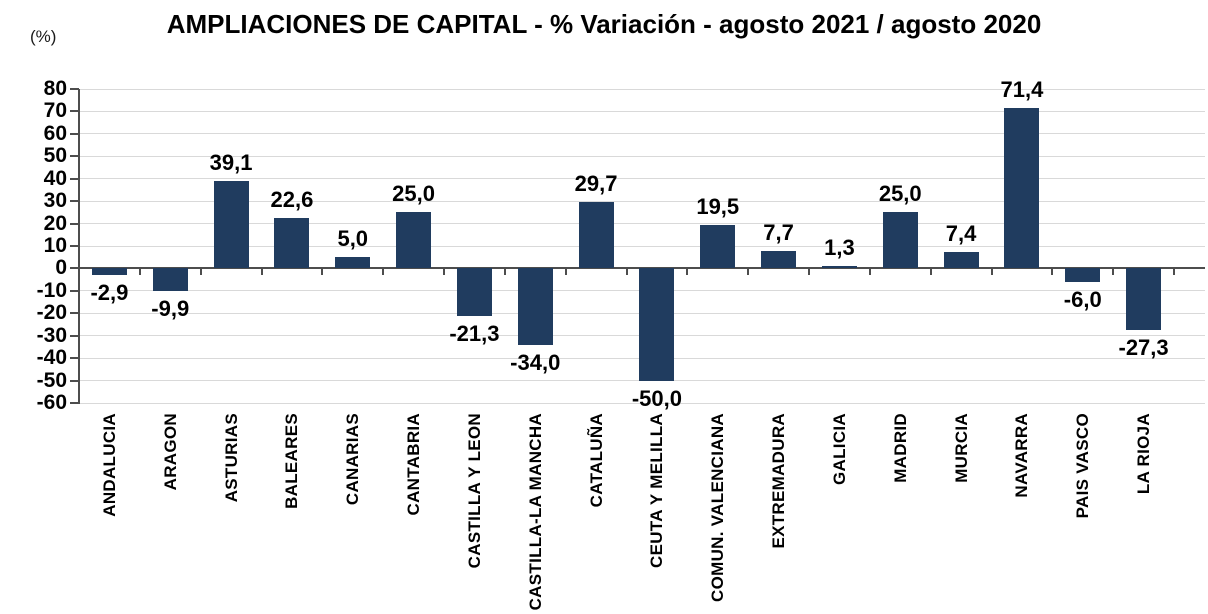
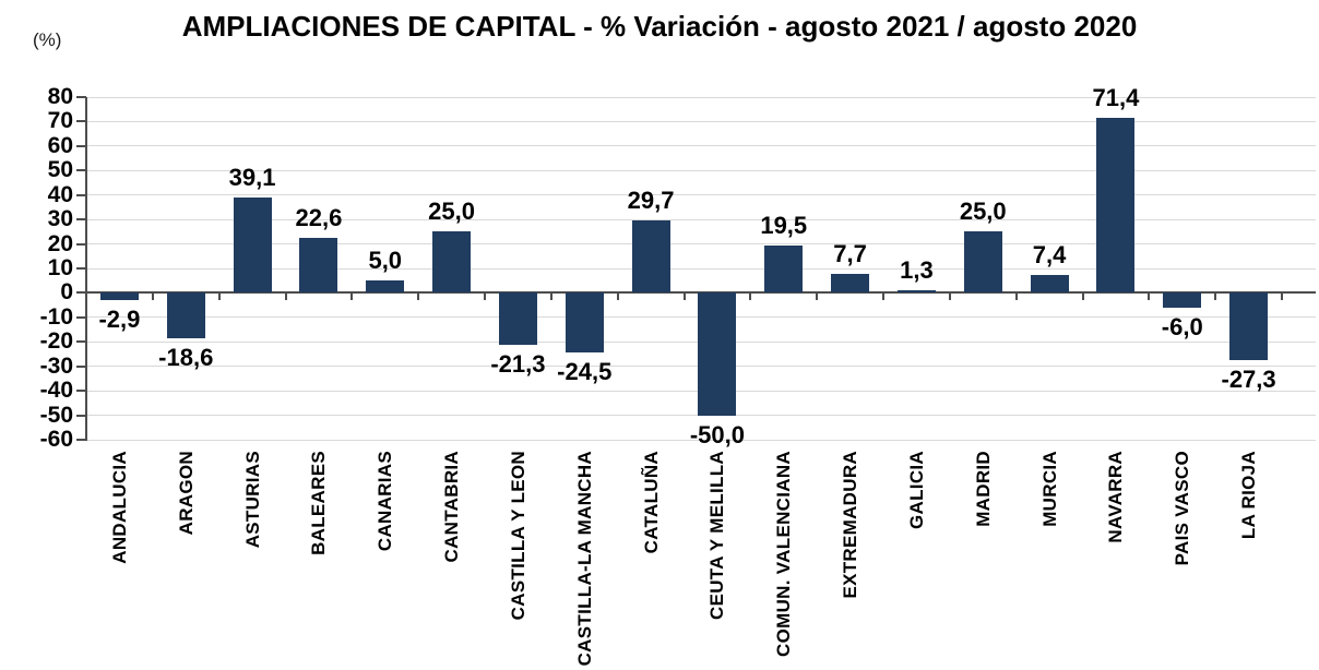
ARAGON: -9,9 -> -18,6
CASTILLA-LA MANCHA: -34,0 -> -24,5
